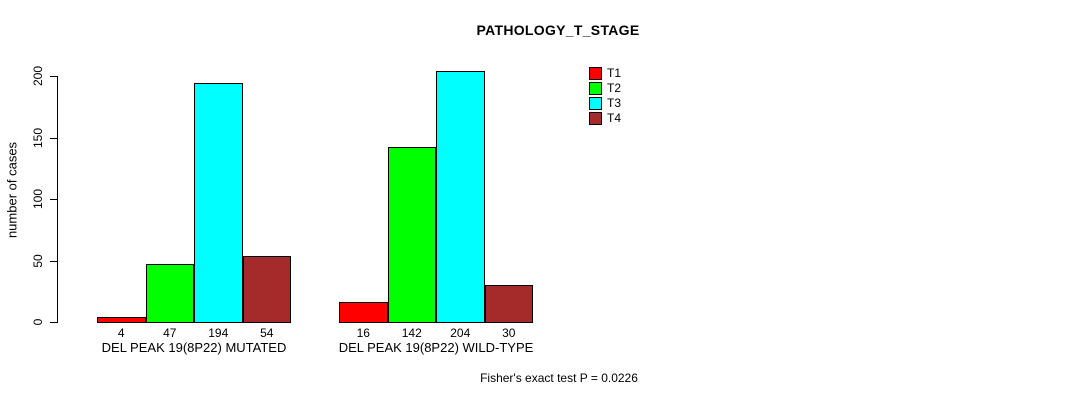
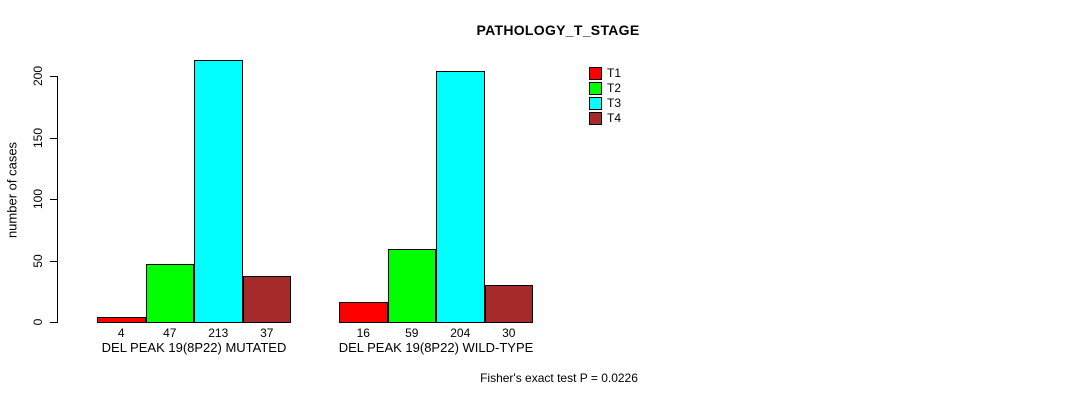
T3/DEL PEAK 19(8P22) MUTATED: 194 -> 213
T4/DEL PEAK 19(8P22) MUTATED: 54 -> 37
T2/DEL PEAK 19(8P22) WILD-TYPE: 142 -> 59
